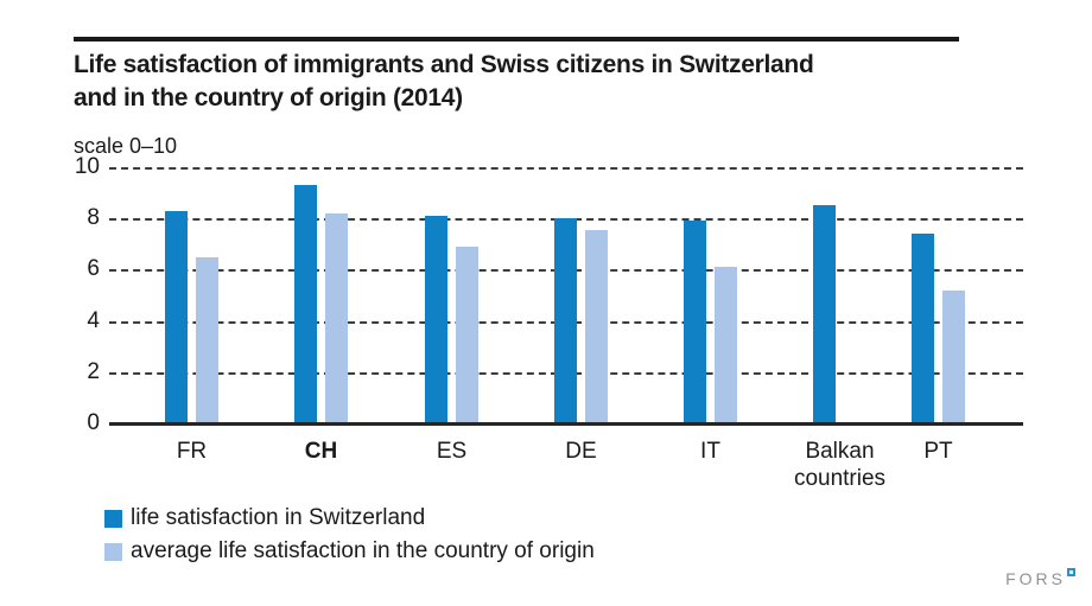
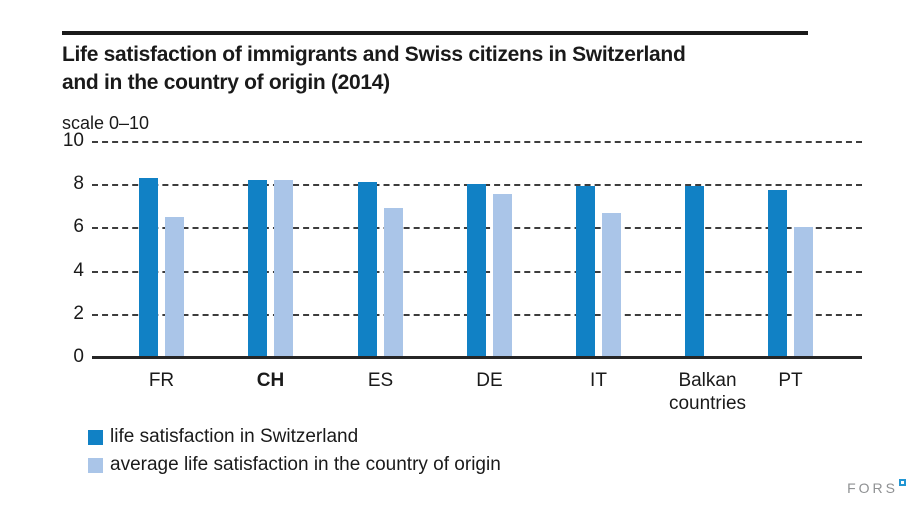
life satisfaction in Switzerland/CH: 9.3 -> 8.2
average life satisfaction in the country of origin/IT: 6.1 -> 6.7
life satisfaction in Switzerland/Balkan countries: 8.5 -> 7.9
life satisfaction in Switzerland/PT: 7.4 -> 7.8
average life satisfaction in the country of origin/PT: 5.2 -> 6.0
